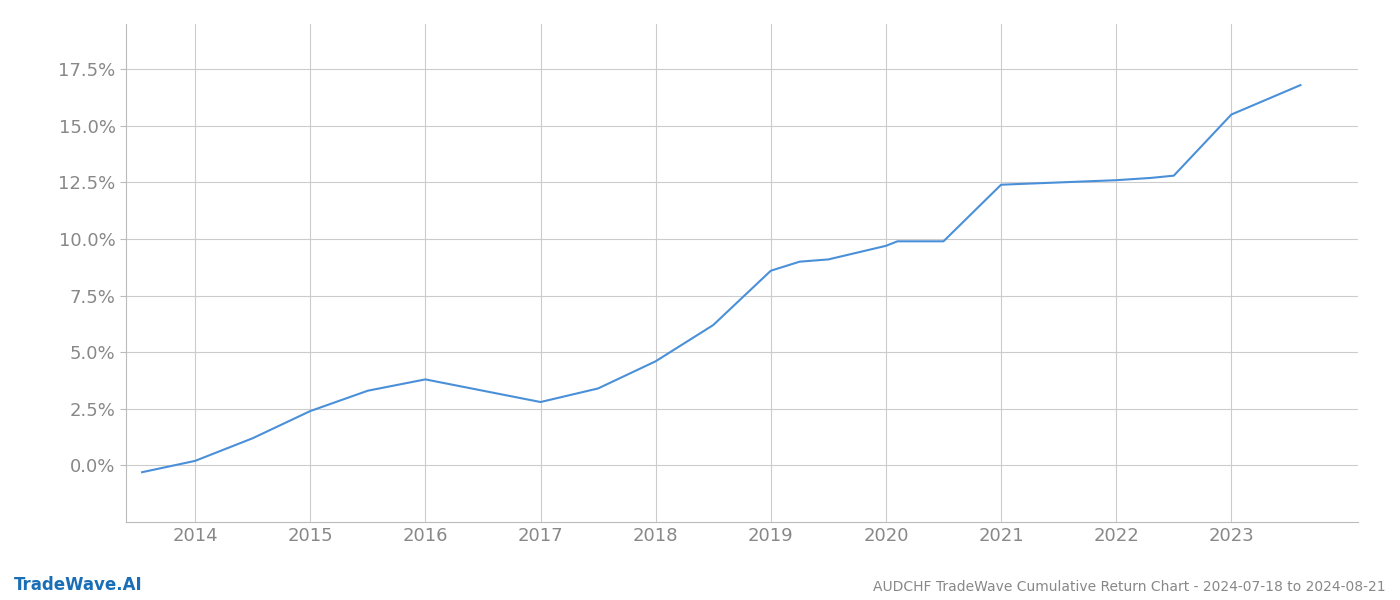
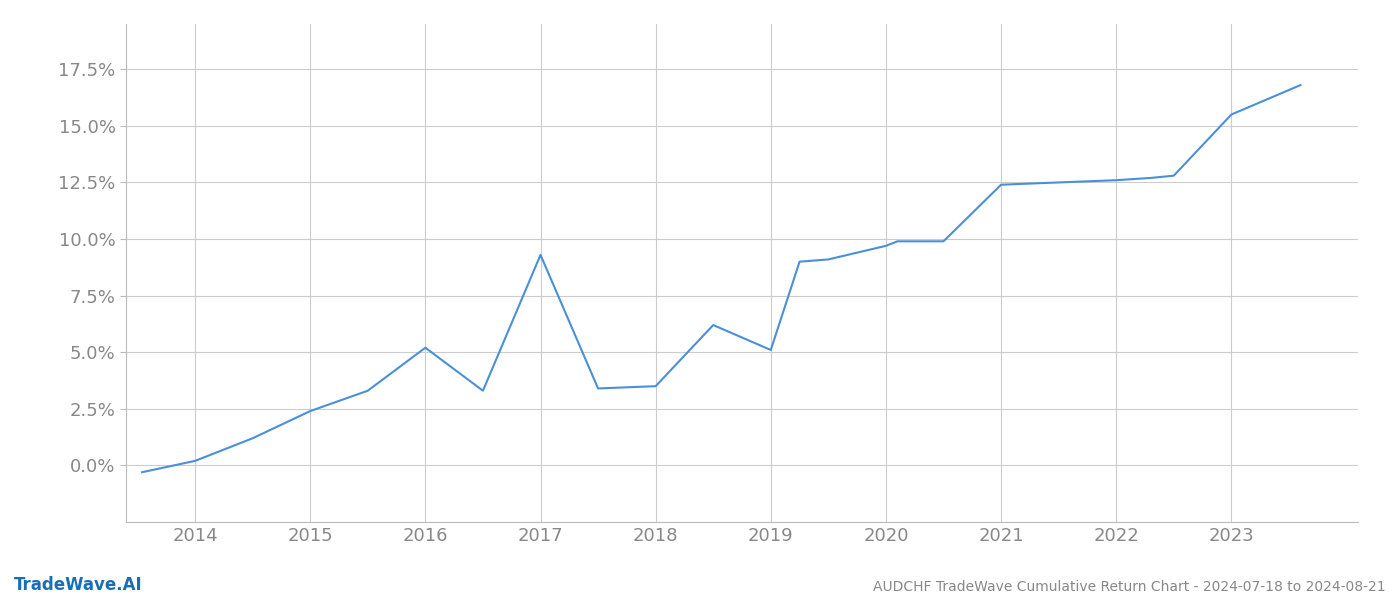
2016: 3.8% -> 5.2%
2017: 2.8% -> 9.3%
2018: 4.6% -> 3.5%
2019: 8.6% -> 5.1%
